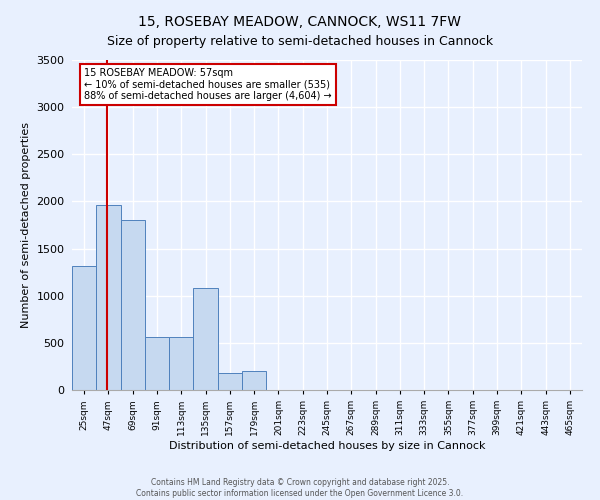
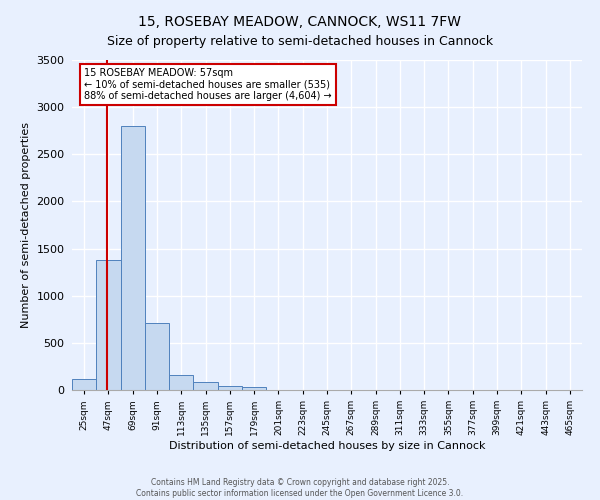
25sqm: 1320 -> 120
47sqm: 1960 -> 1380
69sqm: 1800 -> 2800
91sqm: 560 -> 710
113sqm: 560 -> 160
135sqm: 1080 -> 80
157sqm: 180 -> 40
179sqm: 200 -> 40
